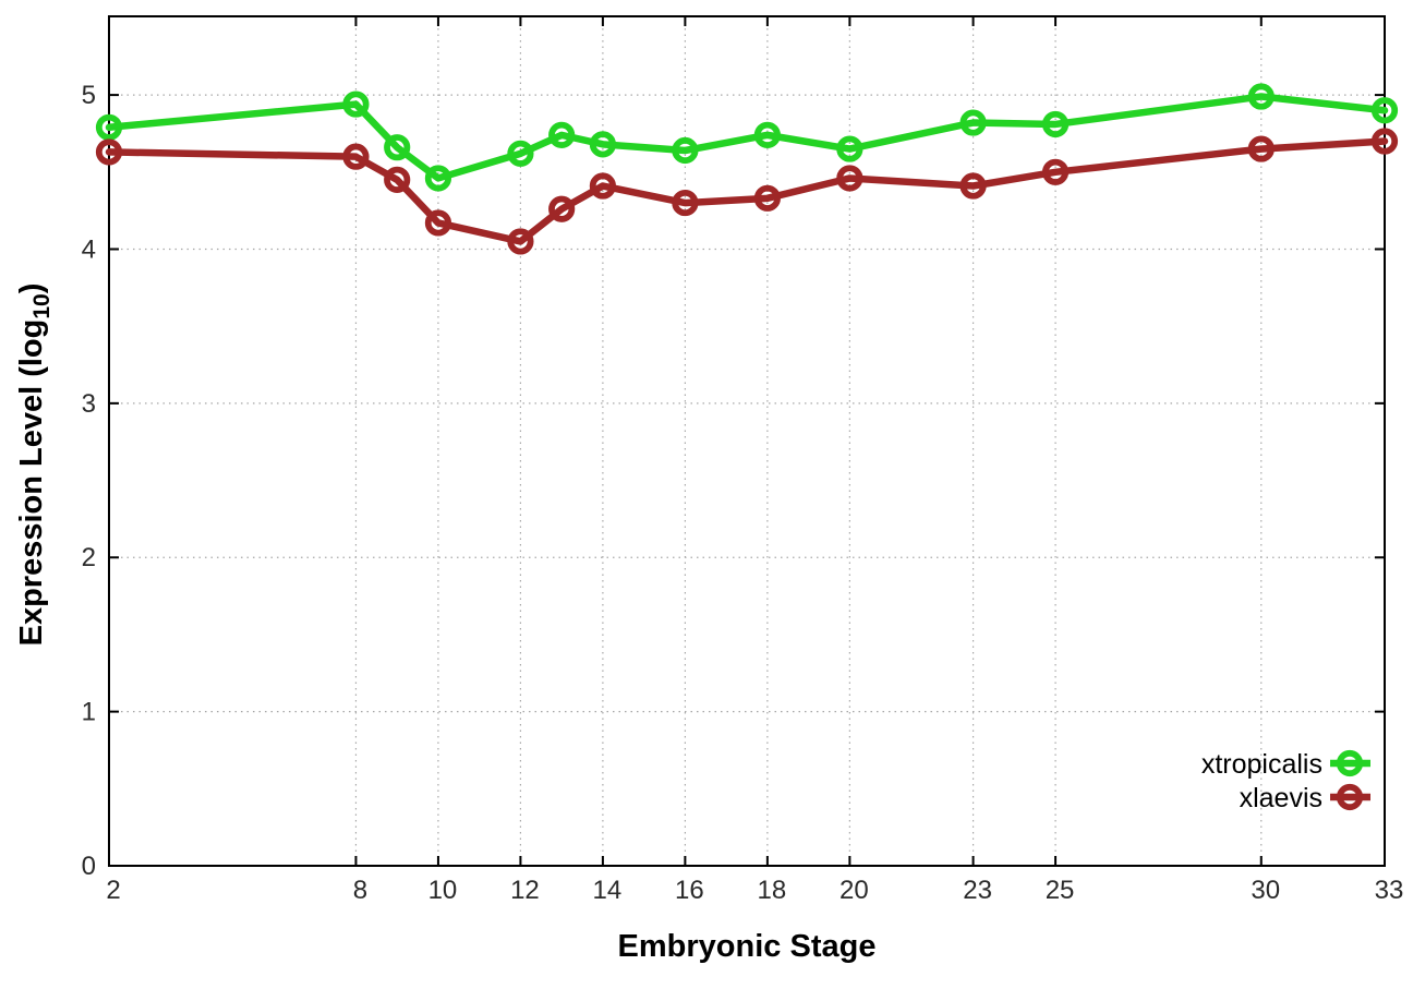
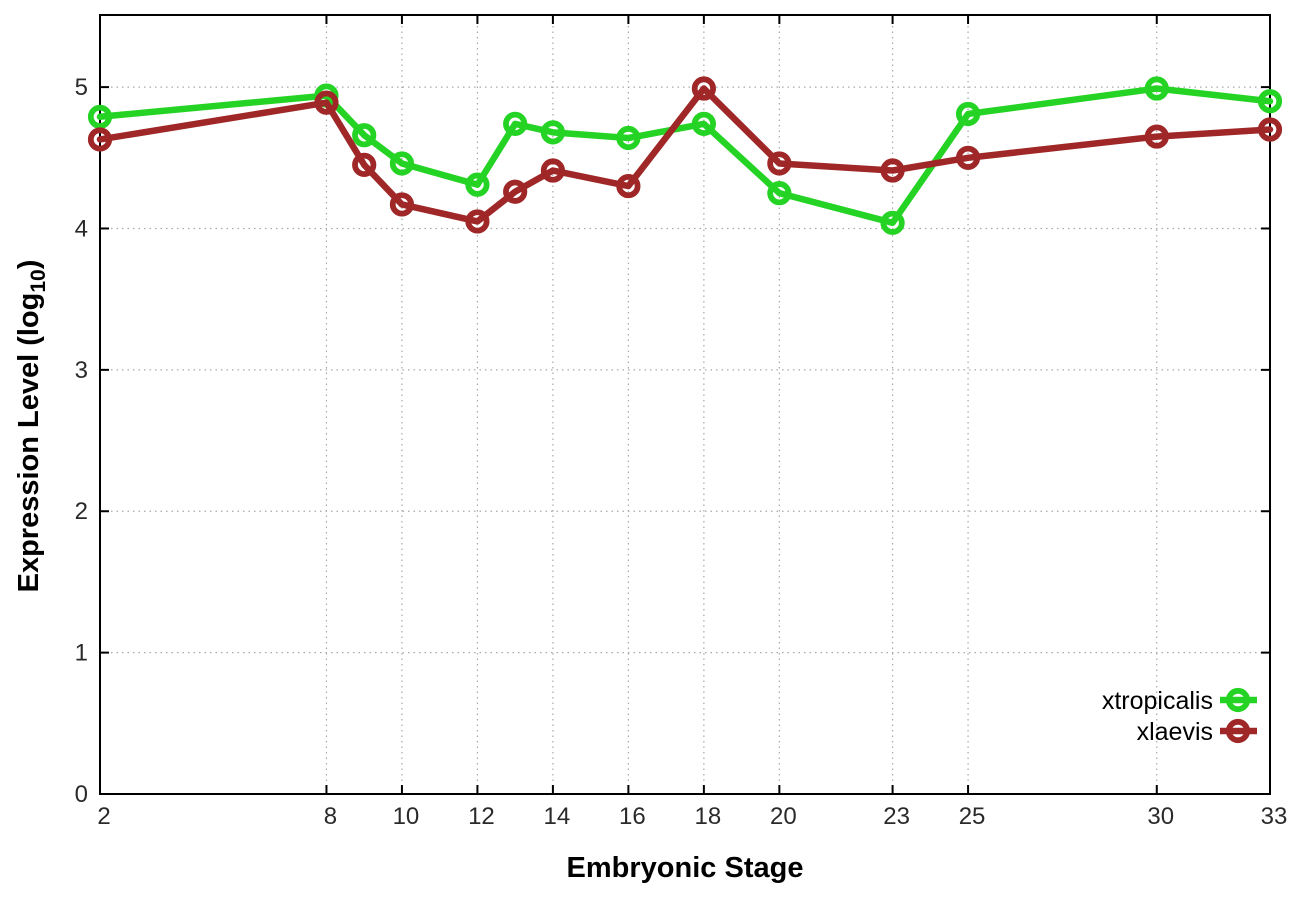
xlaevis/8: 4.60 -> 4.89
xtropicalis/12: 4.62 -> 4.31
xlaevis/18: 4.33 -> 4.99
xtropicalis/20: 4.65 -> 4.25
xtropicalis/23: 4.82 -> 4.04
